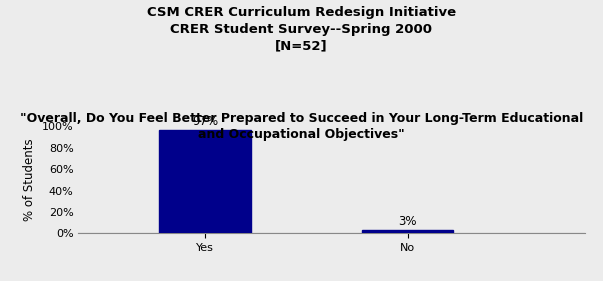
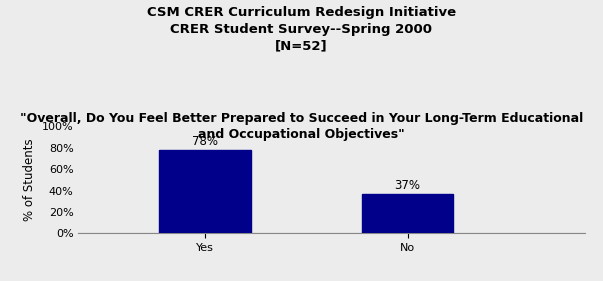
Yes: 97% -> 78%
No: 3% -> 37%
